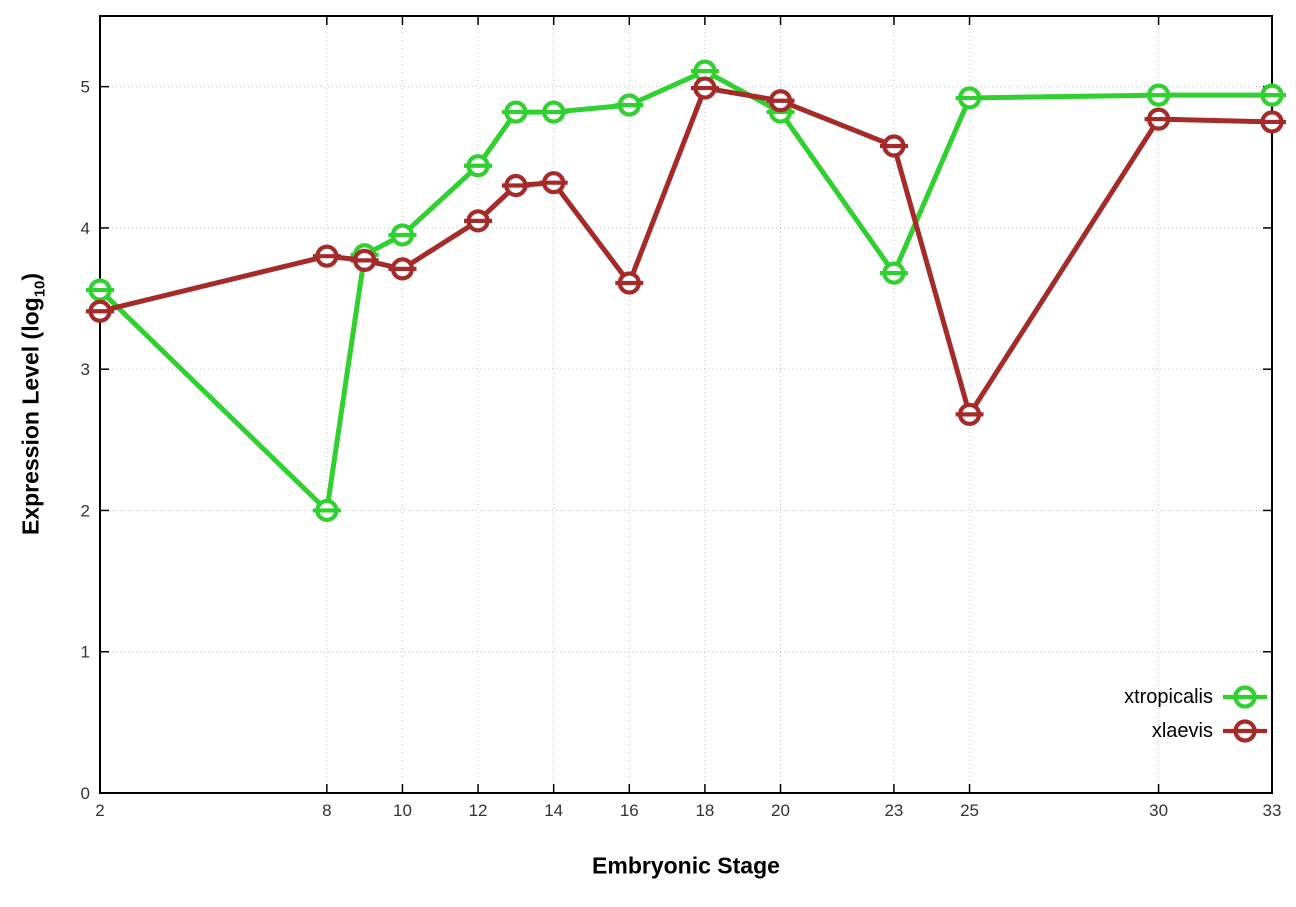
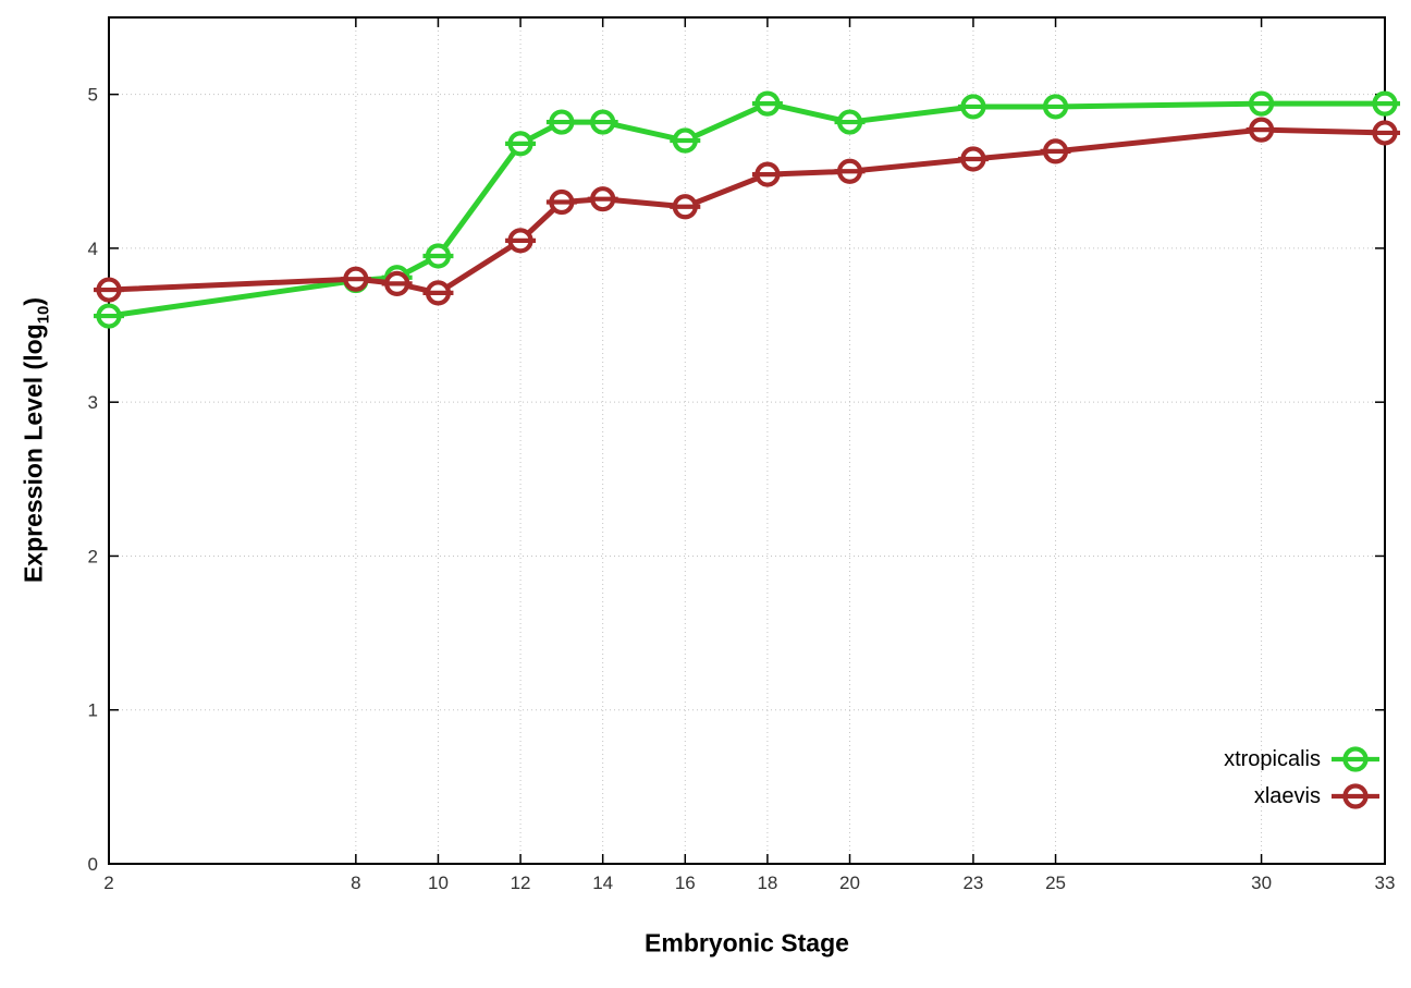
xlaevis/2: 3.41 -> 3.73
xtropicalis/8: 2.00 -> 3.79
xtropicalis/12: 4.44 -> 4.68
xtropicalis/16: 4.87 -> 4.70
xlaevis/16: 3.61 -> 4.27
xtropicalis/18: 5.11 -> 4.94
xlaevis/18: 4.99 -> 4.48
xlaevis/20: 4.90 -> 4.50
xtropicalis/23: 3.68 -> 4.92
xlaevis/25: 2.68 -> 4.63
